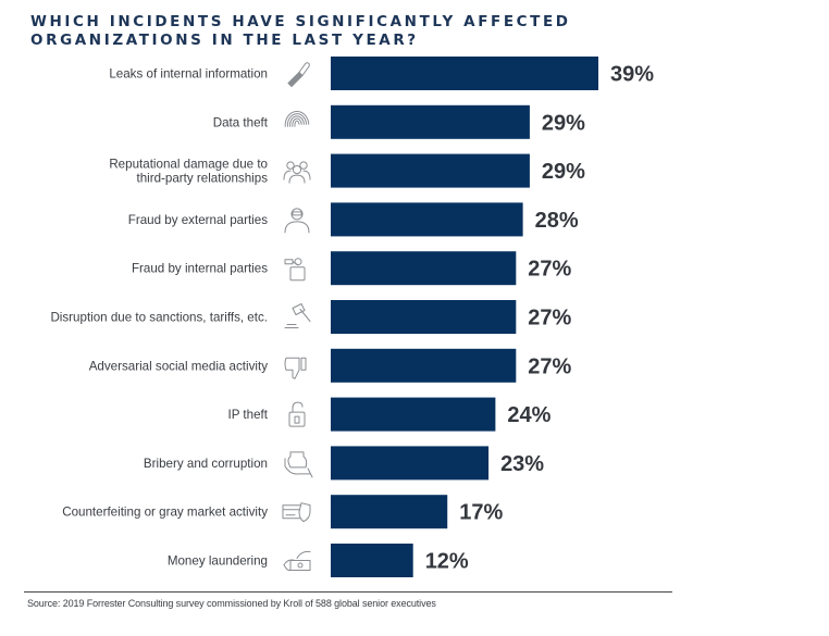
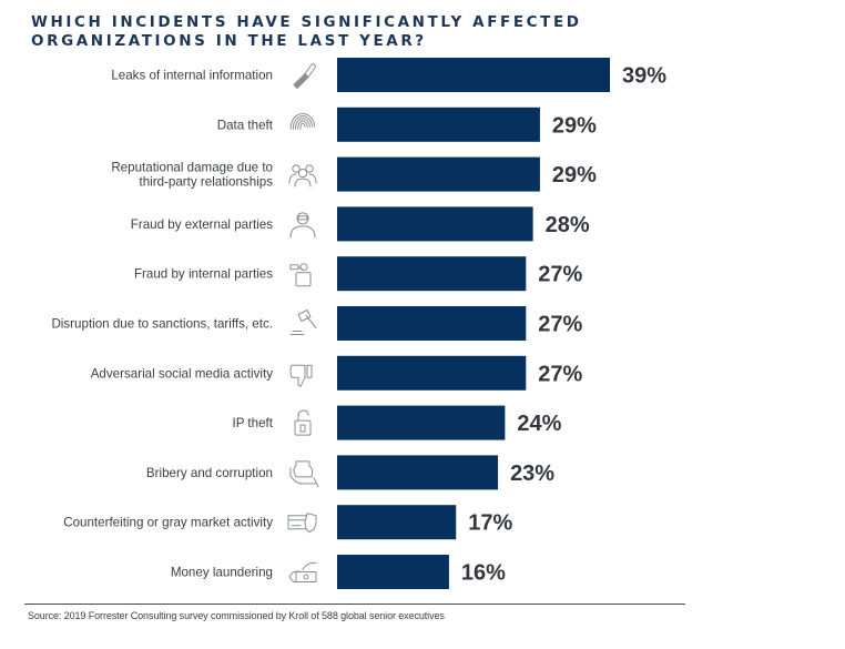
Money laundering: 12% -> 16%
